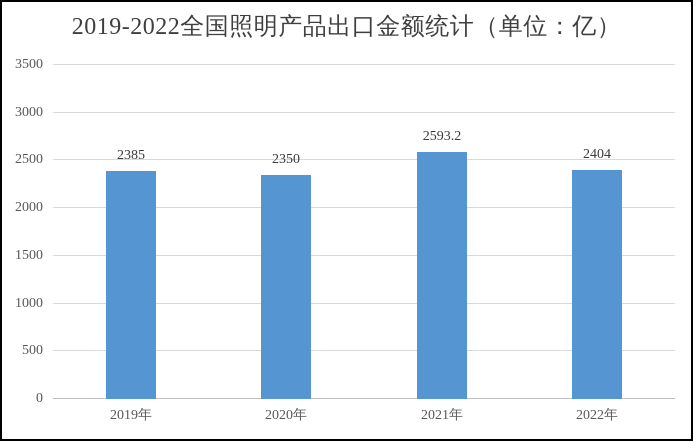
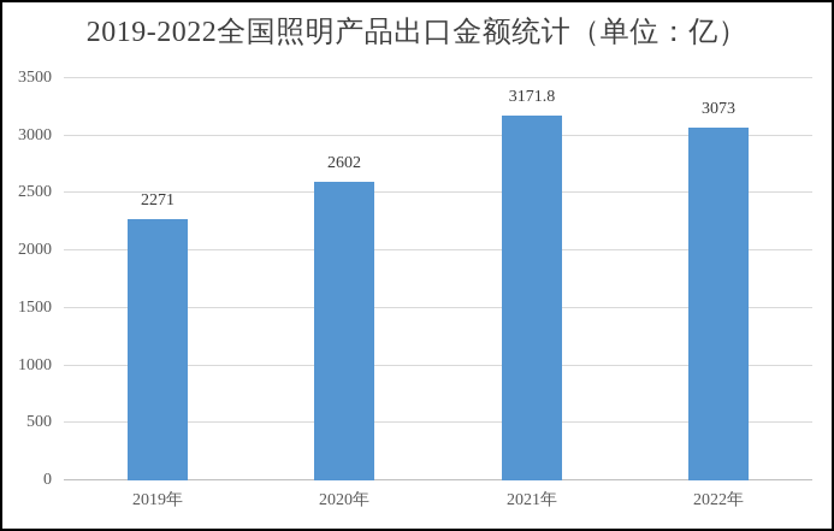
2019年: 2385 -> 2271
2020年: 2350 -> 2602
2021年: 2593.2 -> 3171.8
2022年: 2404 -> 3073
